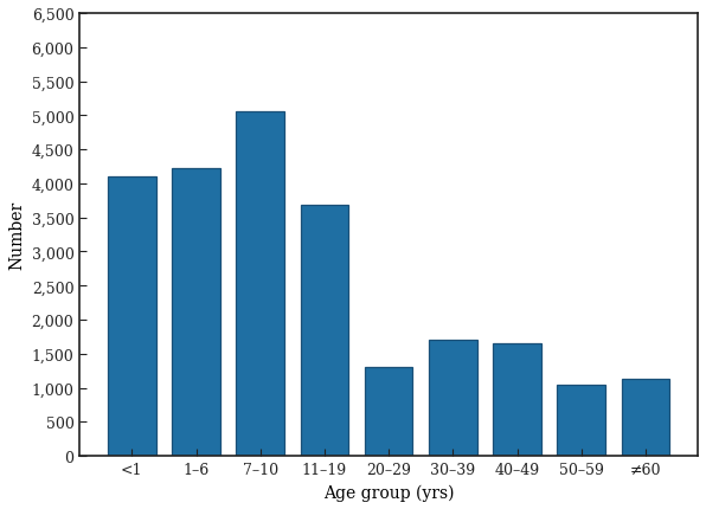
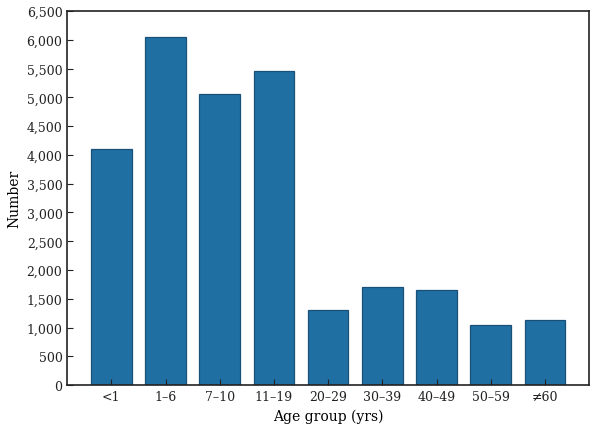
1–6: 4,220 -> 6,050
11–19: 3,680 -> 5,450
